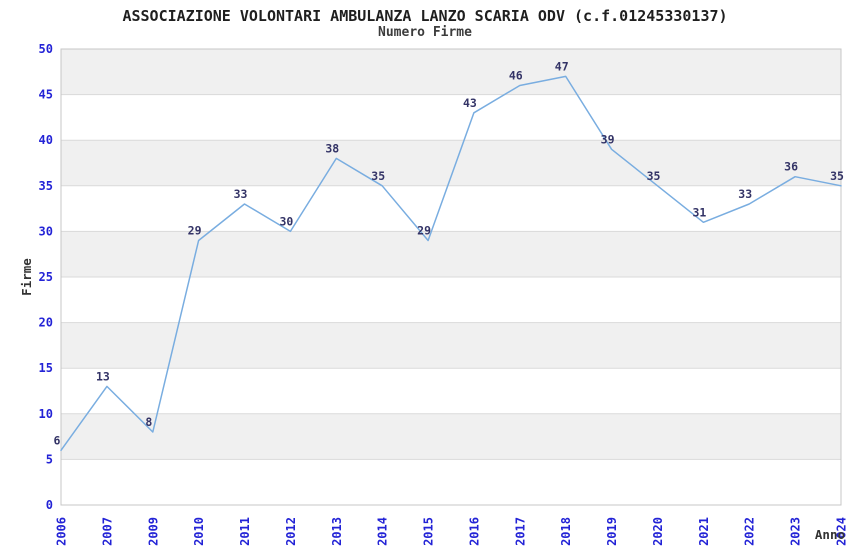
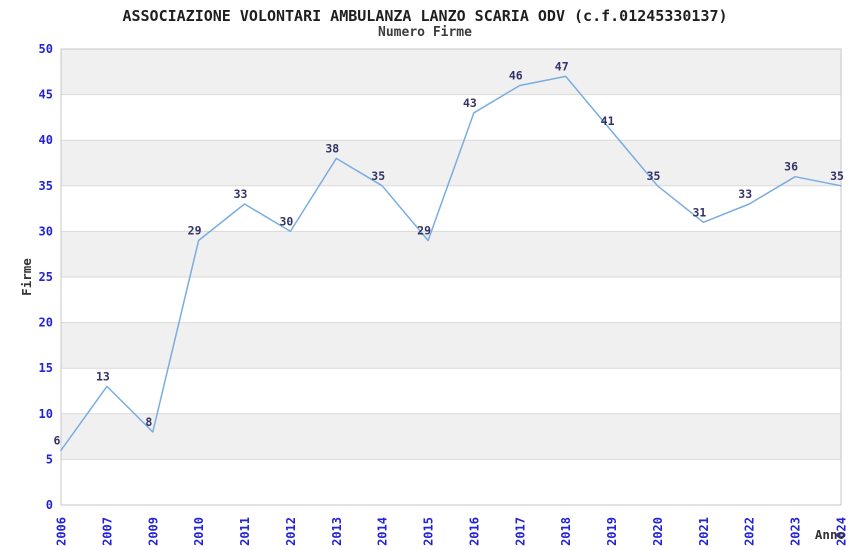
2019: 39 -> 41
